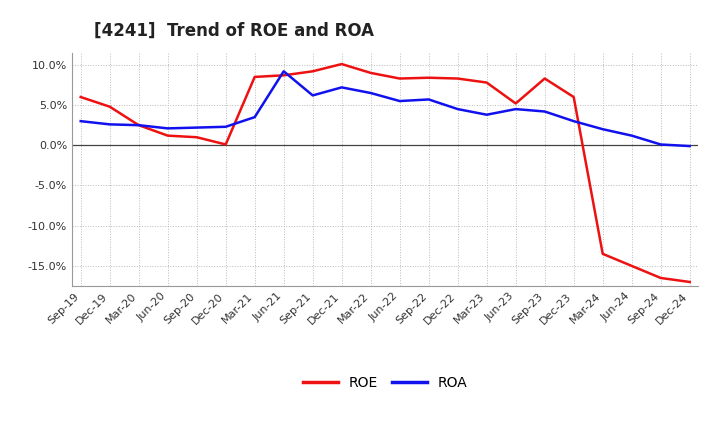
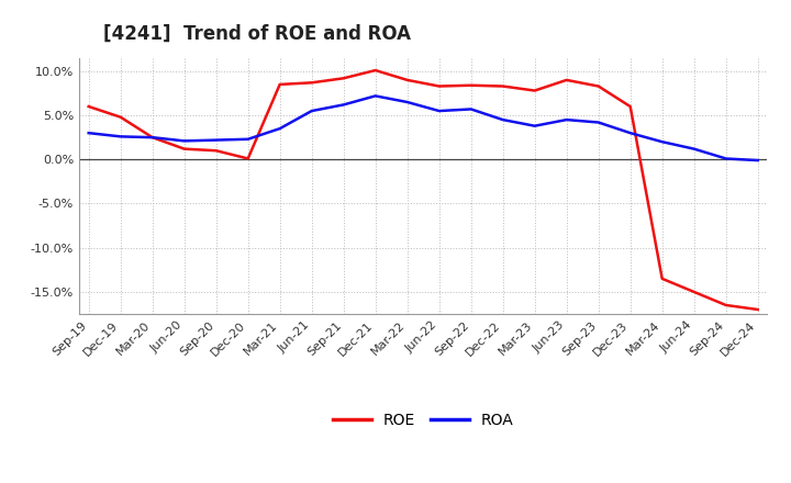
ROA/Jun-21: 9.2% -> 5.5%
ROE/Jun-23: 5.2% -> 9.0%
